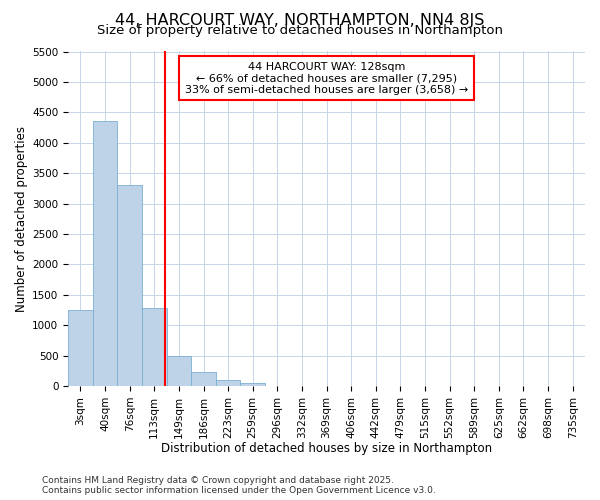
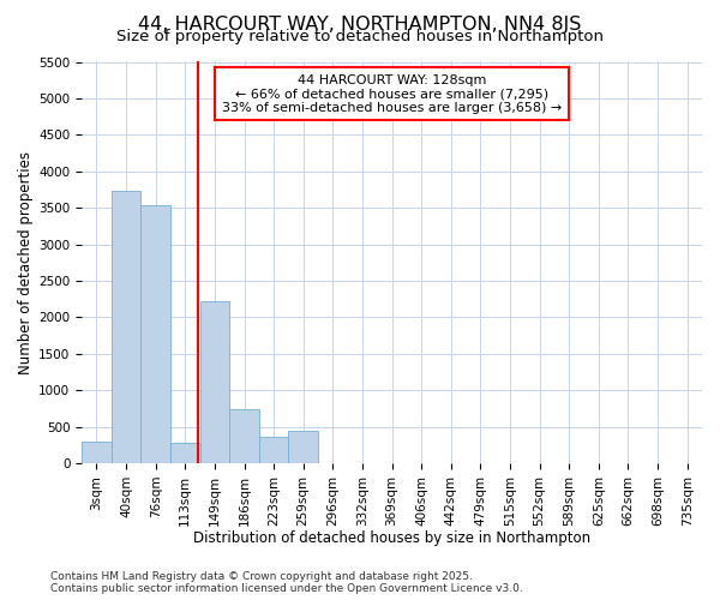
3sqm: 1250 -> 300
40sqm: 4350 -> 3740
76sqm: 3300 -> 3540
113sqm: 1280 -> 280
149sqm: 500 -> 2220
186sqm: 230 -> 740
223sqm: 100 -> 360
259sqm: 50 -> 440
